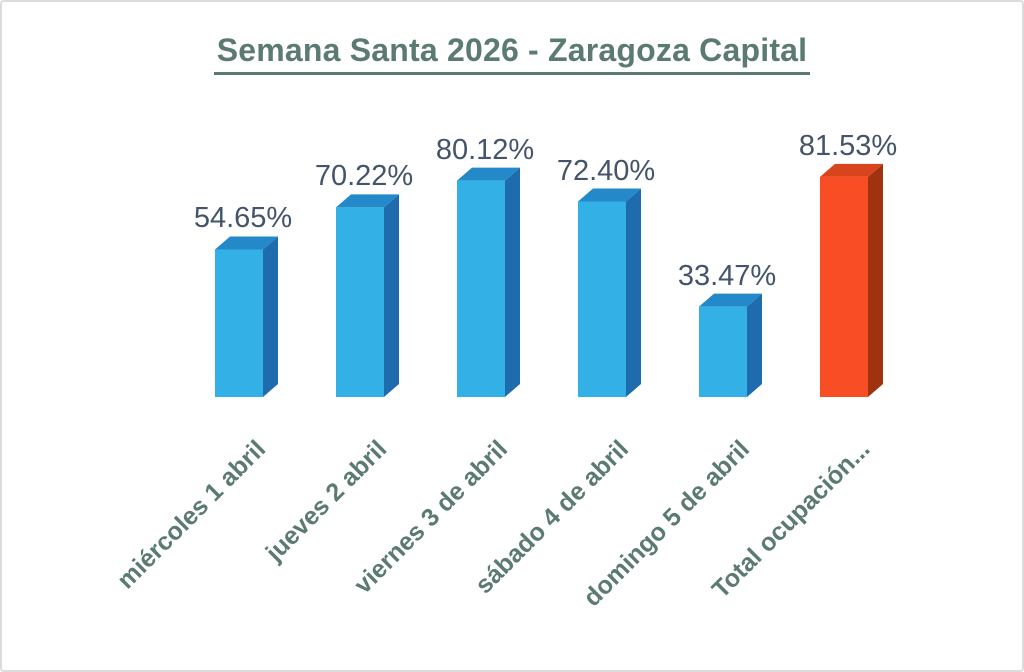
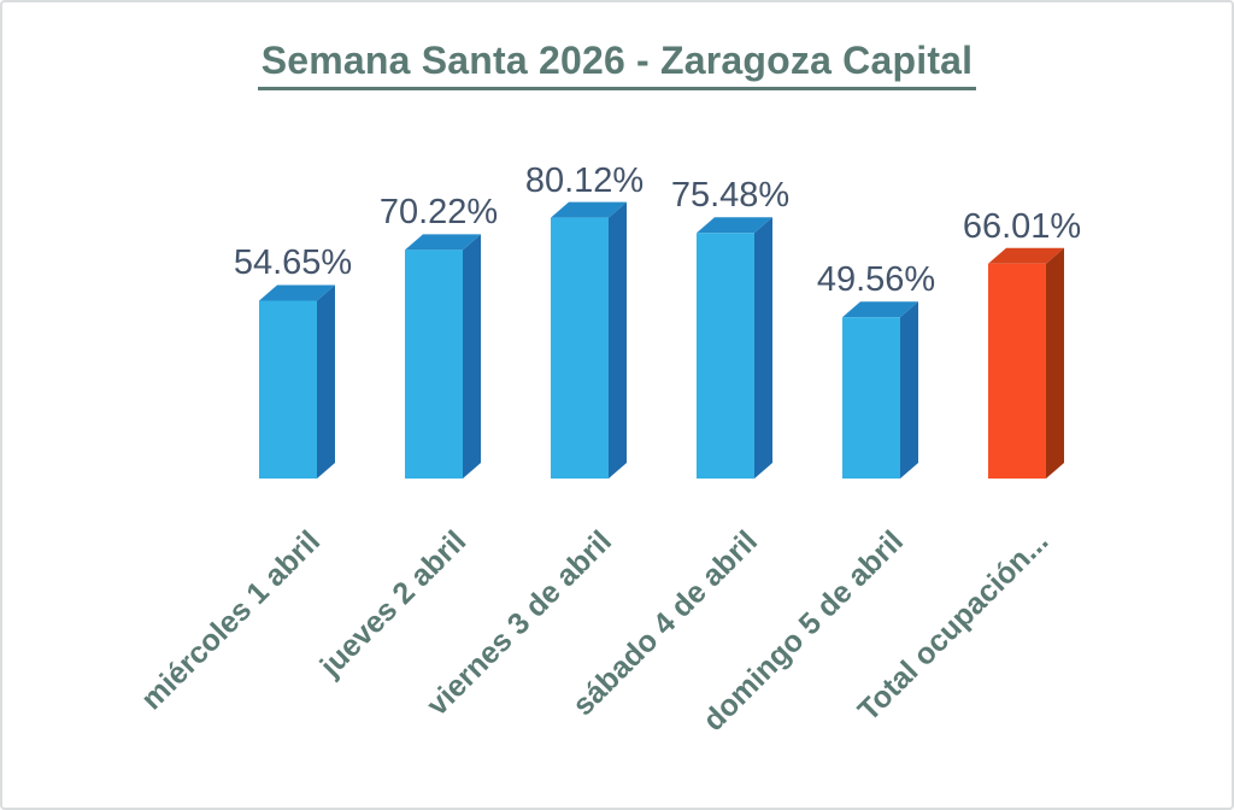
sábado 4 de abril: 72.40% -> 75.48%
domingo 5 de abril: 33.47% -> 49.56%
Total ocupación...: 81.53% -> 66.01%
